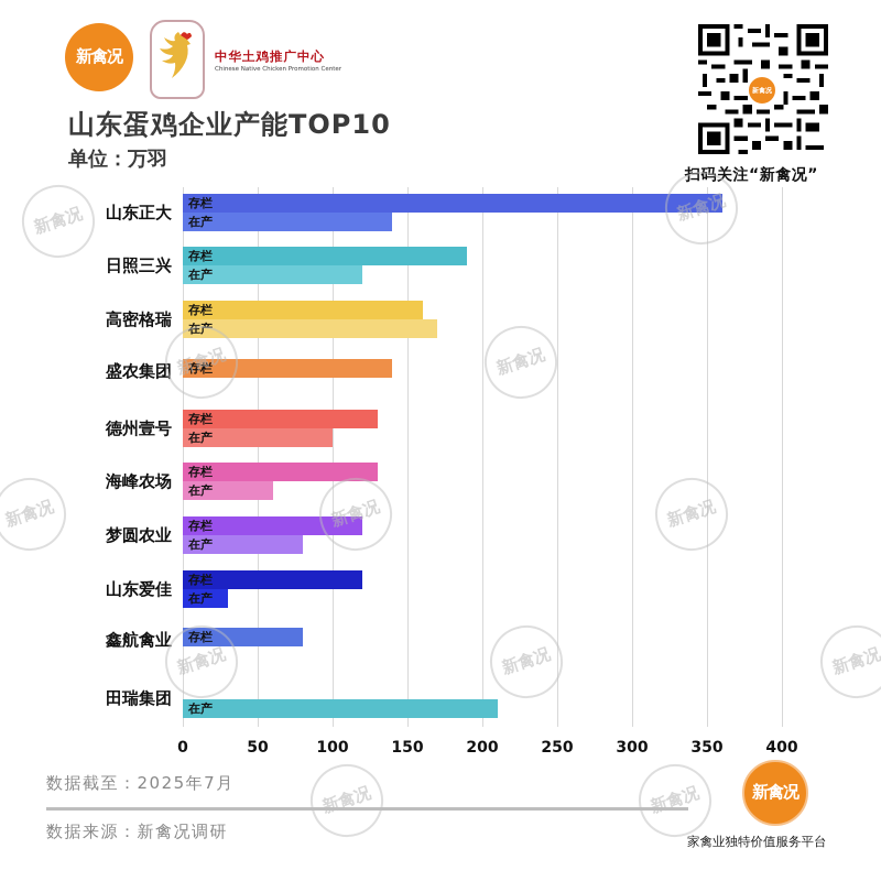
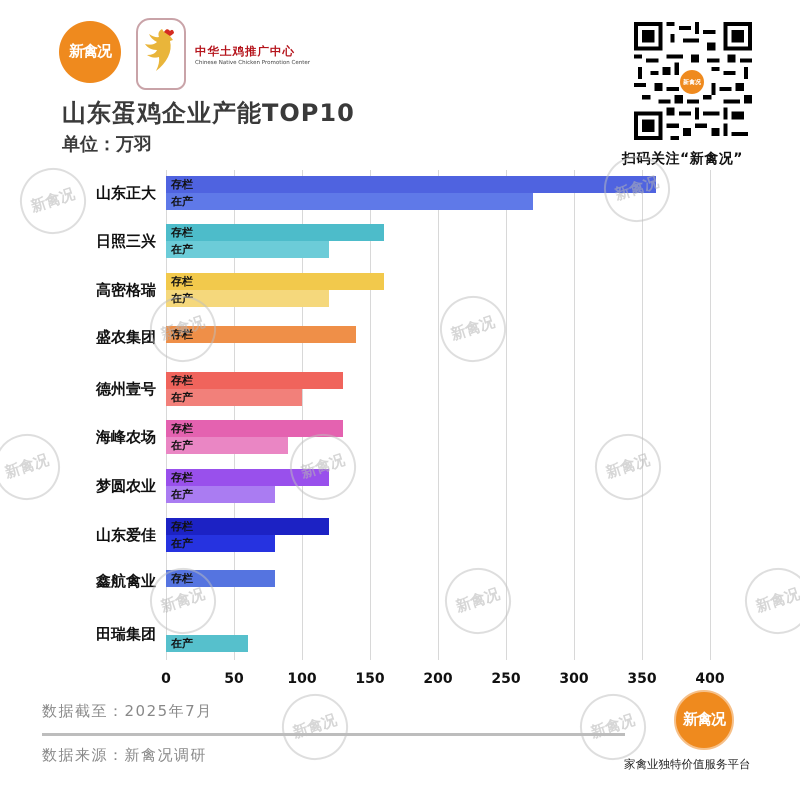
在产/山东正大: 140 -> 270
存栏/日照三兴: 190 -> 160
在产/高密格瑞: 170 -> 120
在产/海峰农场: 60 -> 90
在产/山东爱佳: 30 -> 80
在产/田瑞集团: 210 -> 60
